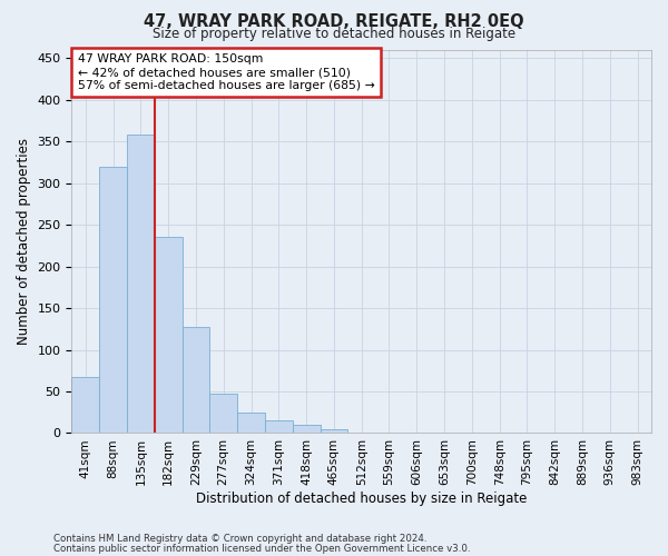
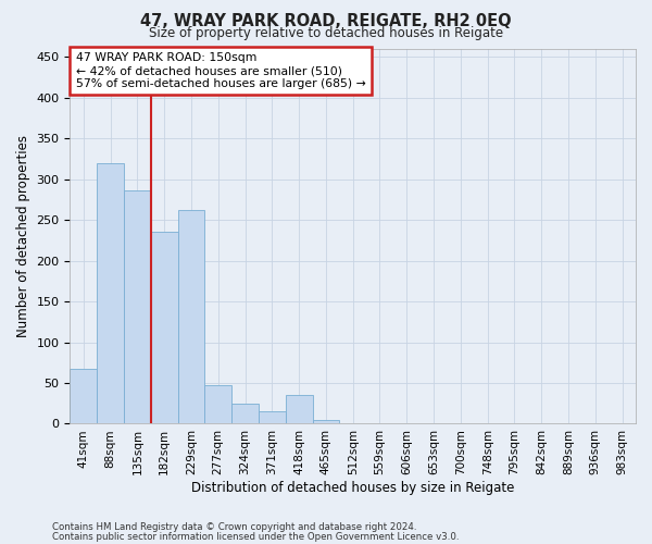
135sqm: 358 -> 286
229sqm: 127 -> 262
418sqm: 10 -> 36
